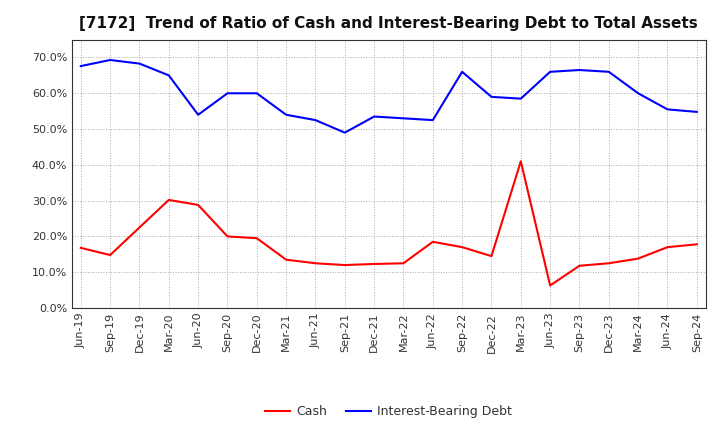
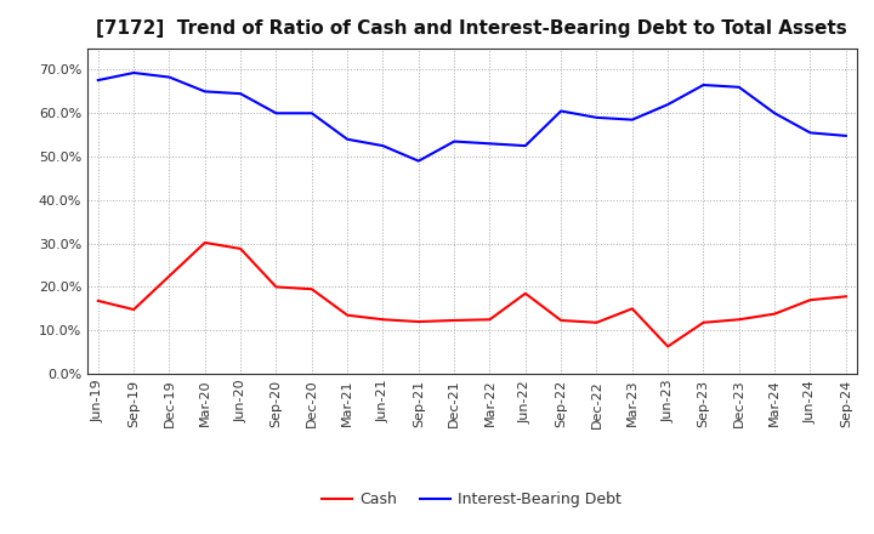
Interest-Bearing Debt/Jun-20: 54.0% -> 64.5%
Cash/Sep-22: 17.0% -> 12.3%
Interest-Bearing Debt/Sep-22: 66.0% -> 60.5%
Cash/Dec-22: 14.5% -> 11.8%
Cash/Mar-23: 41.0% -> 15.0%
Interest-Bearing Debt/Jun-23: 66.0% -> 62.0%
